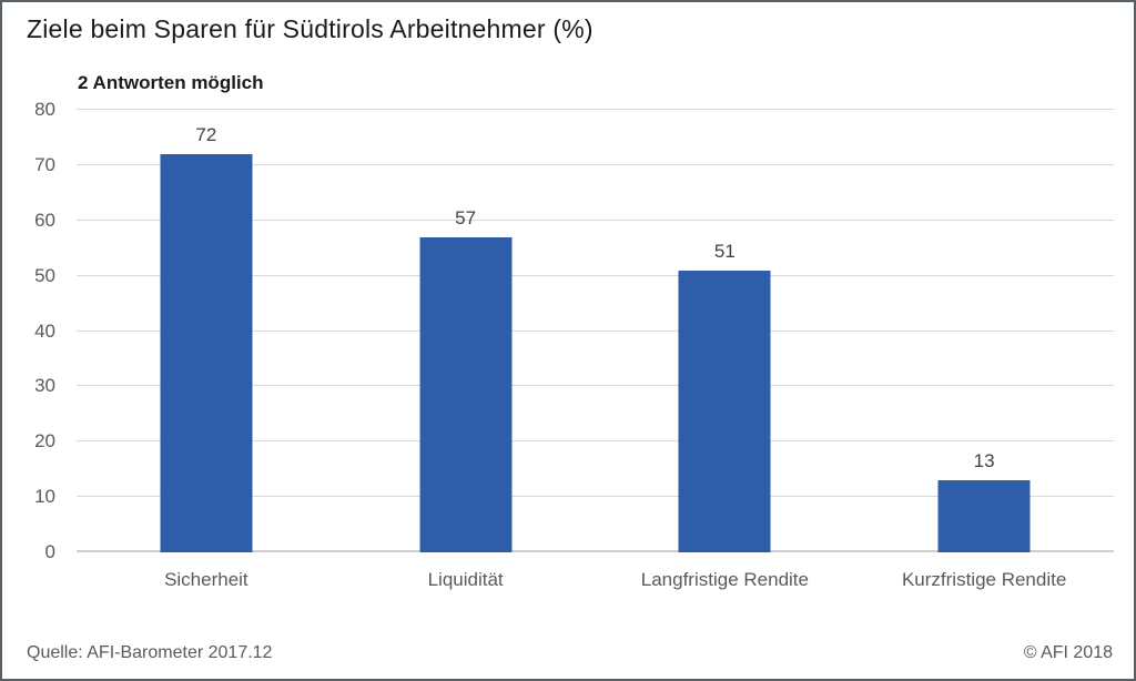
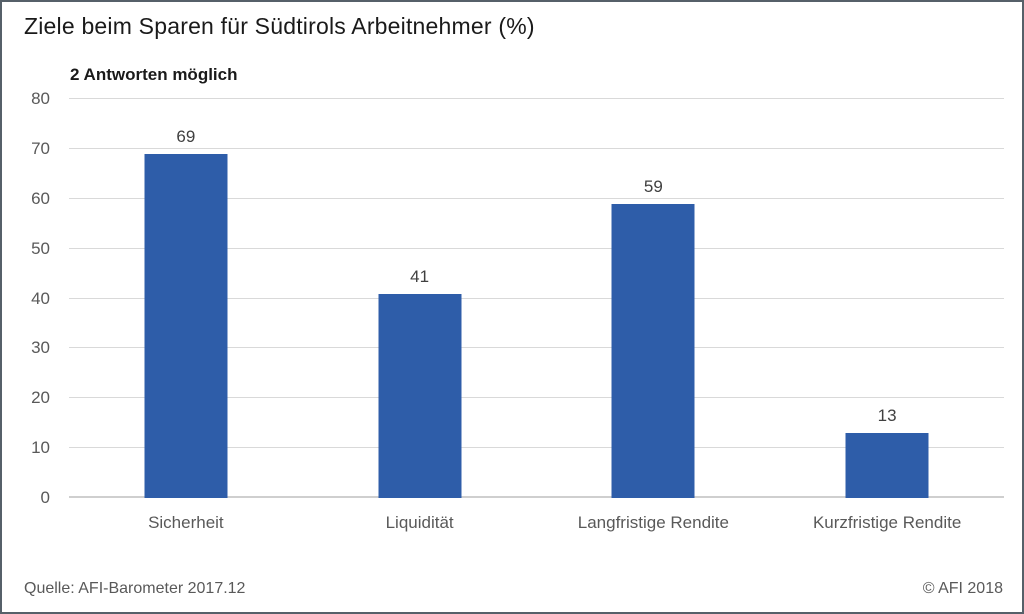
Sicherheit: 72 -> 69
Liquidität: 57 -> 41
Langfristige Rendite: 51 -> 59
